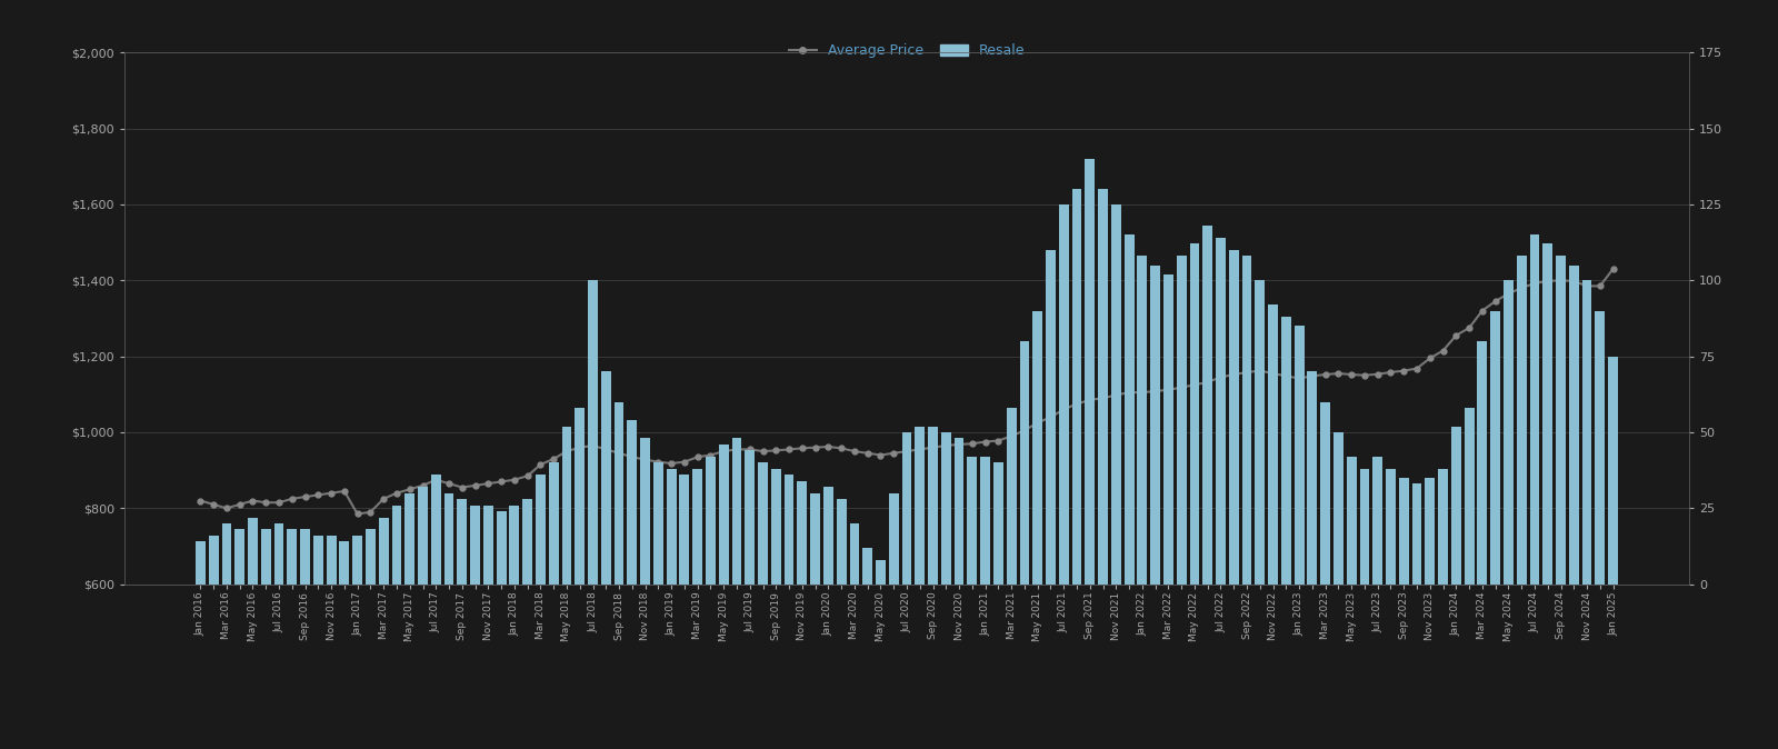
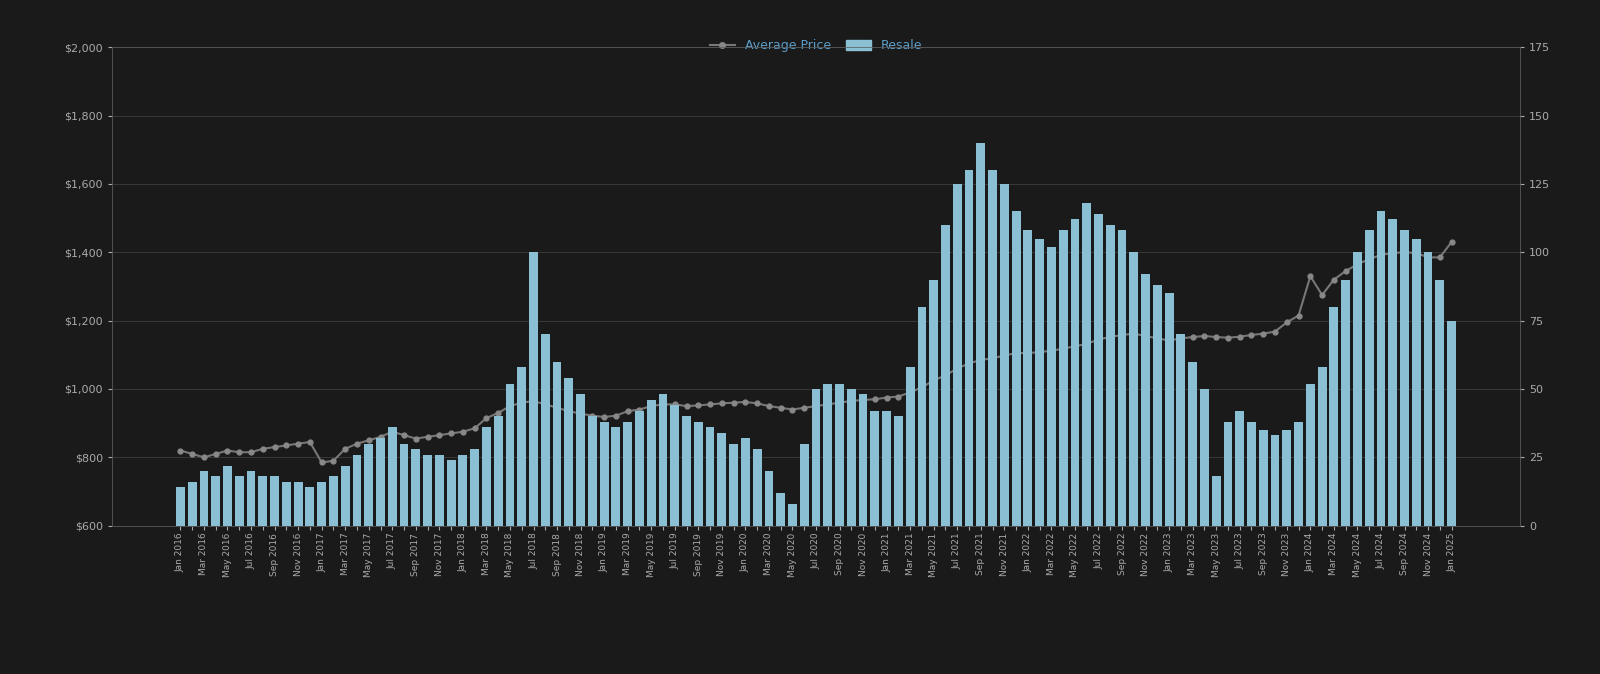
Resale/May 2023: 42 -> 18
Average Price/Jan 2024: $1,255 -> $1,330
